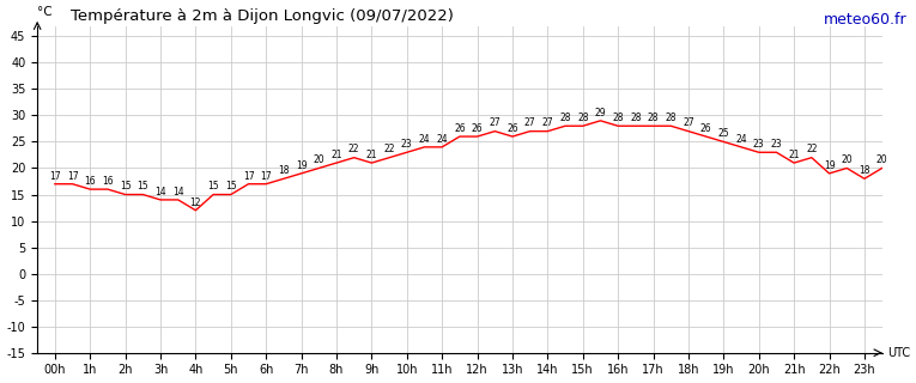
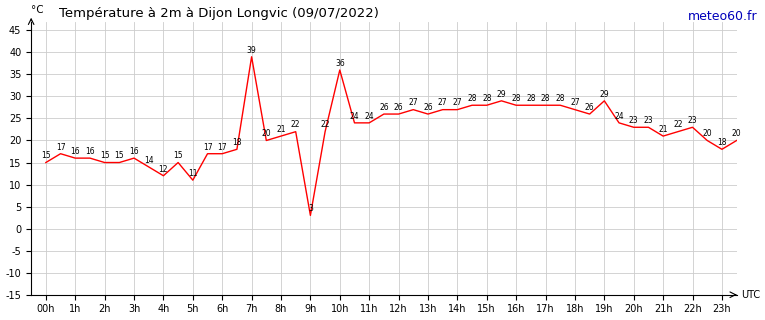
00h: 17 -> 15
3h: 14 -> 16
5h: 15 -> 11
7h: 19 -> 39
9h: 21 -> 3
10h: 23 -> 36
19h: 25 -> 29
22h: 19 -> 23
